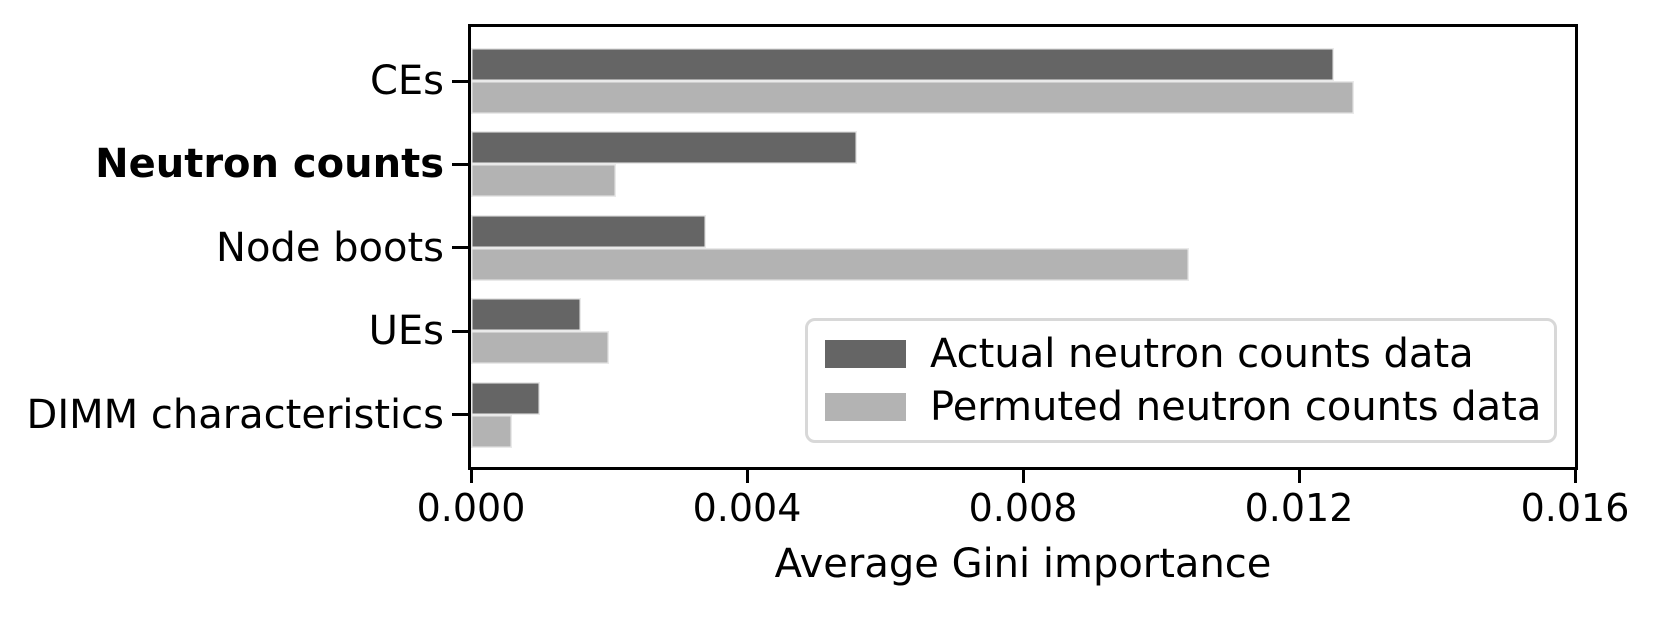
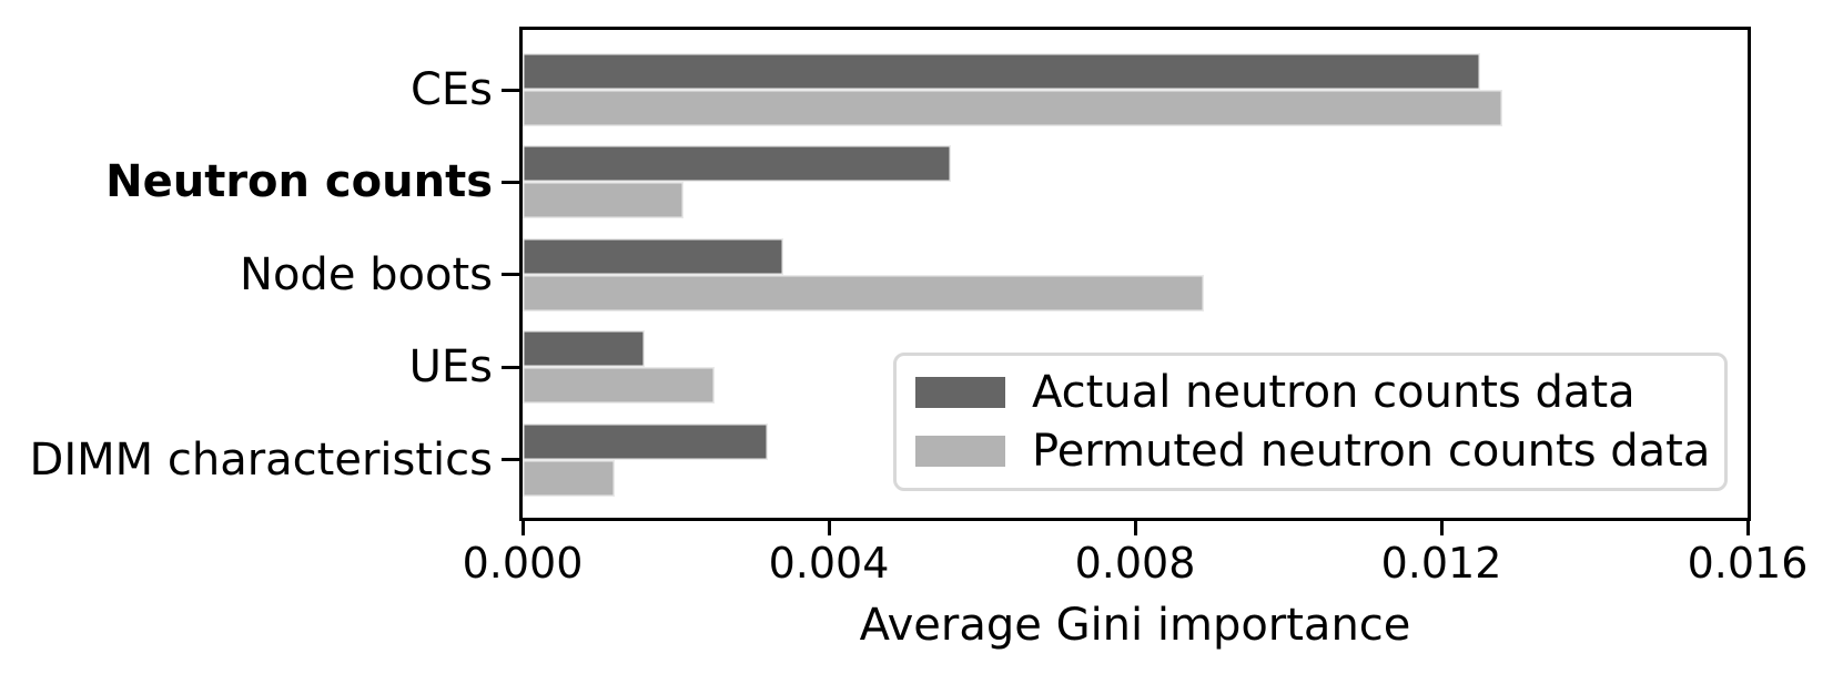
Permuted neutron counts data/Node boots: 0.0104 -> 0.0089
Permuted neutron counts data/UEs: 0.0020 -> 0.0025
Actual neutron counts data/DIMM characteristics: 0.0010 -> 0.0032
Permuted neutron counts data/DIMM characteristics: 0.0006 -> 0.0012
